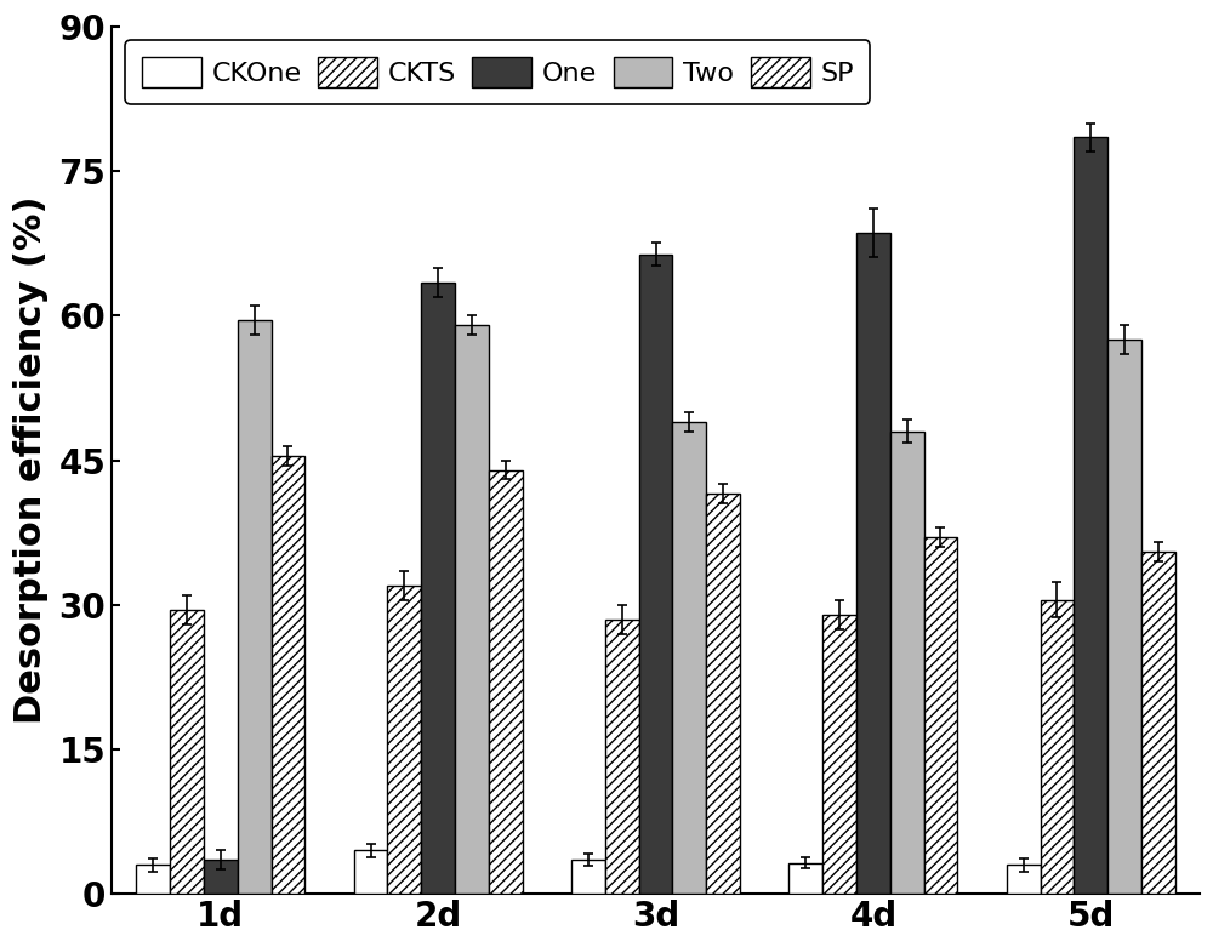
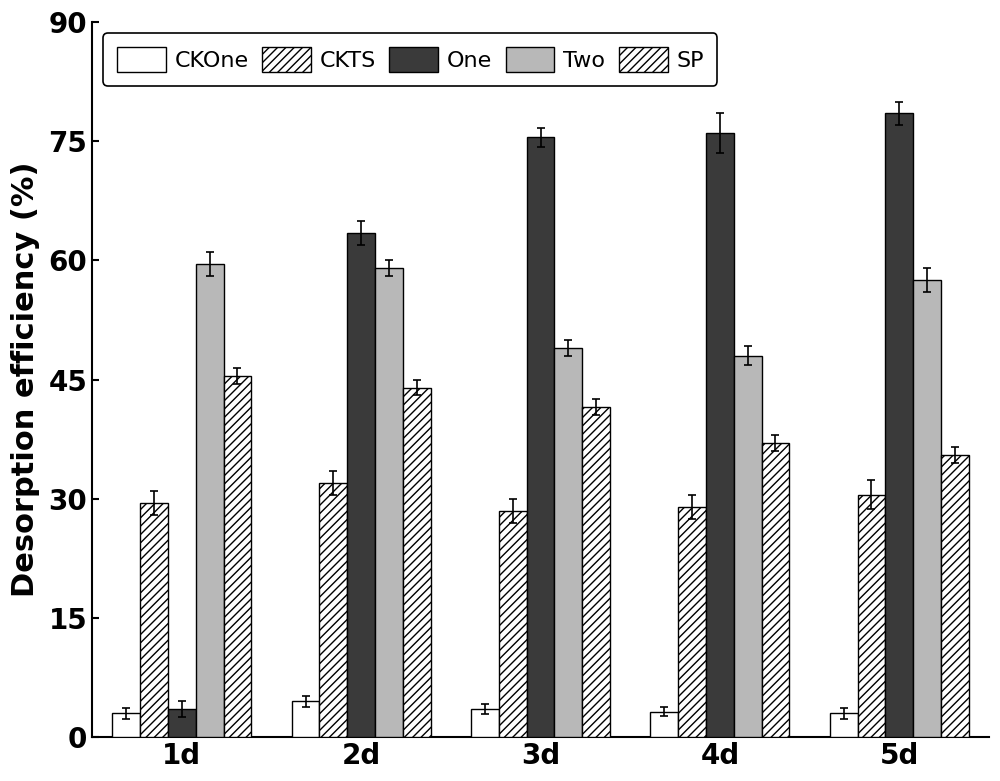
One/3d: 66.4 -> 75.5
One/4d: 68.6 -> 76.0
